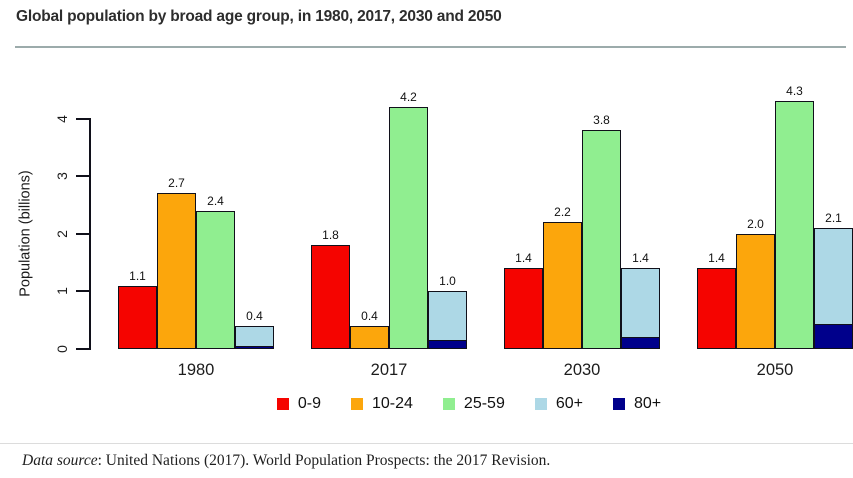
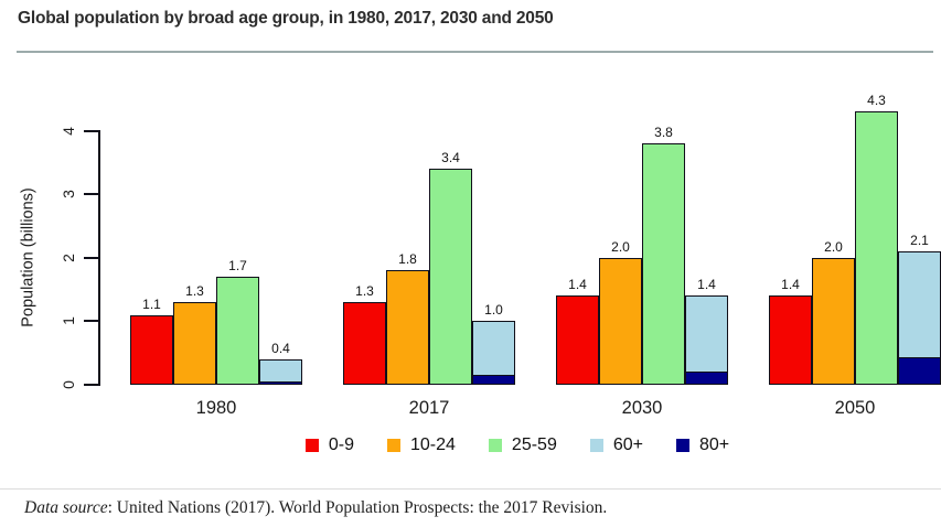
10-24/1980: 2.7 -> 1.3
25-59/1980: 2.4 -> 1.7
0-9/2017: 1.8 -> 1.3
10-24/2017: 0.4 -> 1.8
25-59/2017: 4.2 -> 3.4
10-24/2030: 2.2 -> 2.0
